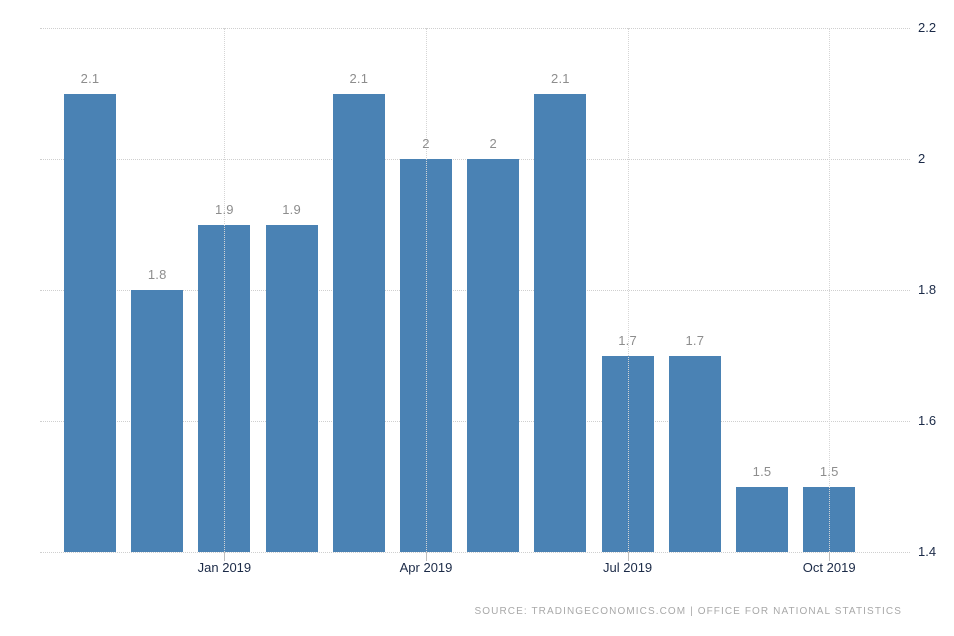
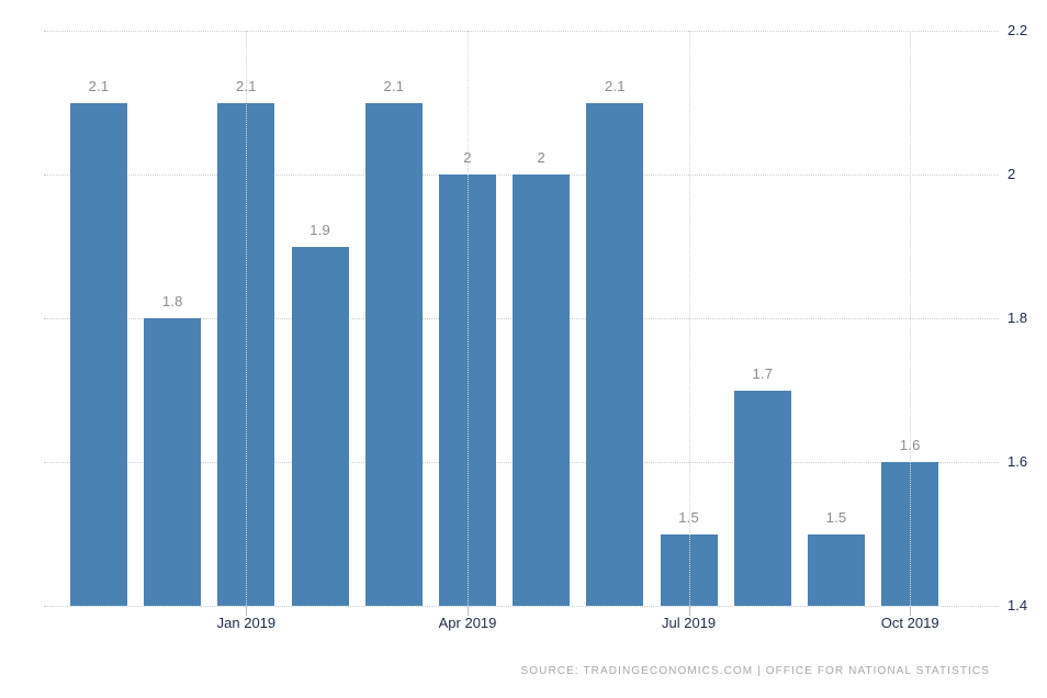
Jan 2019: 1.9 -> 2.1
Jul 2019: 1.7 -> 1.5
Oct 2019: 1.5 -> 1.6
